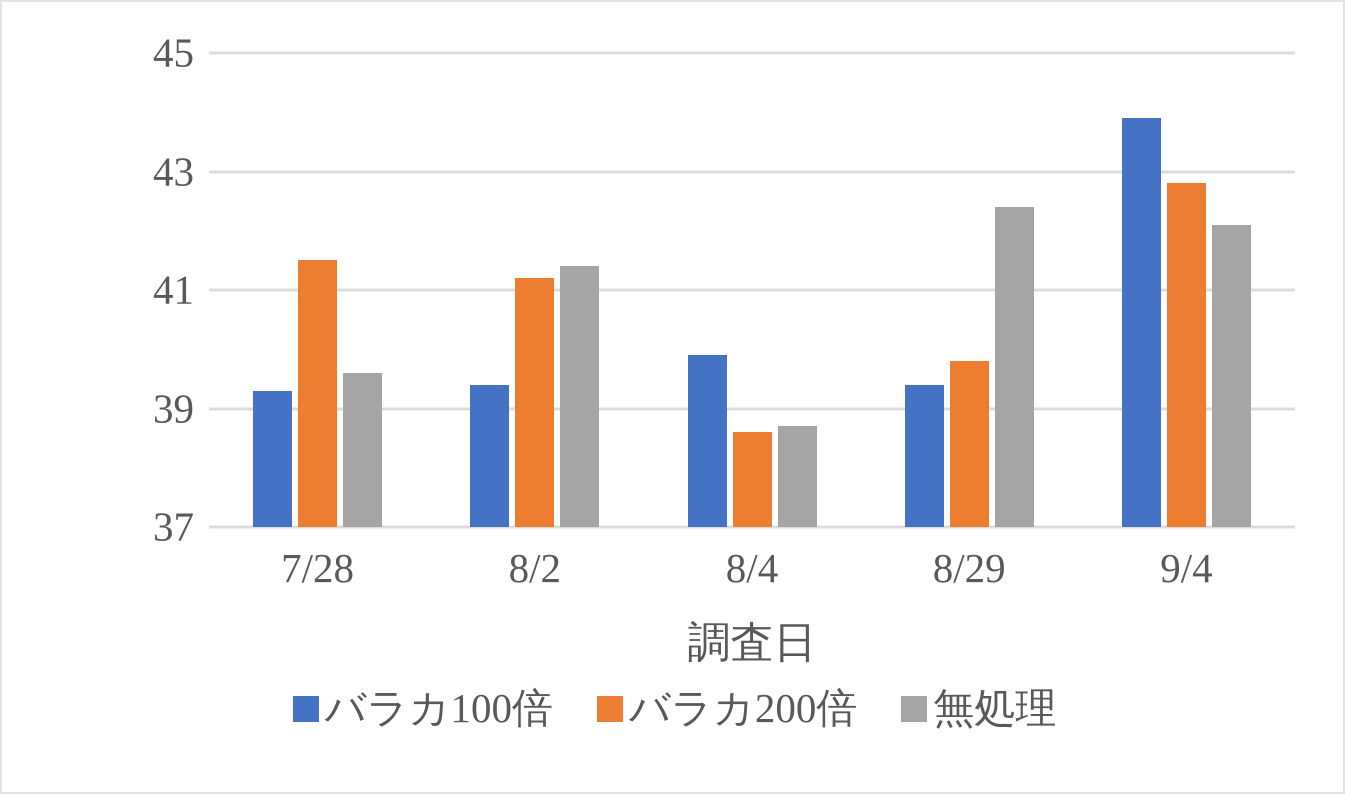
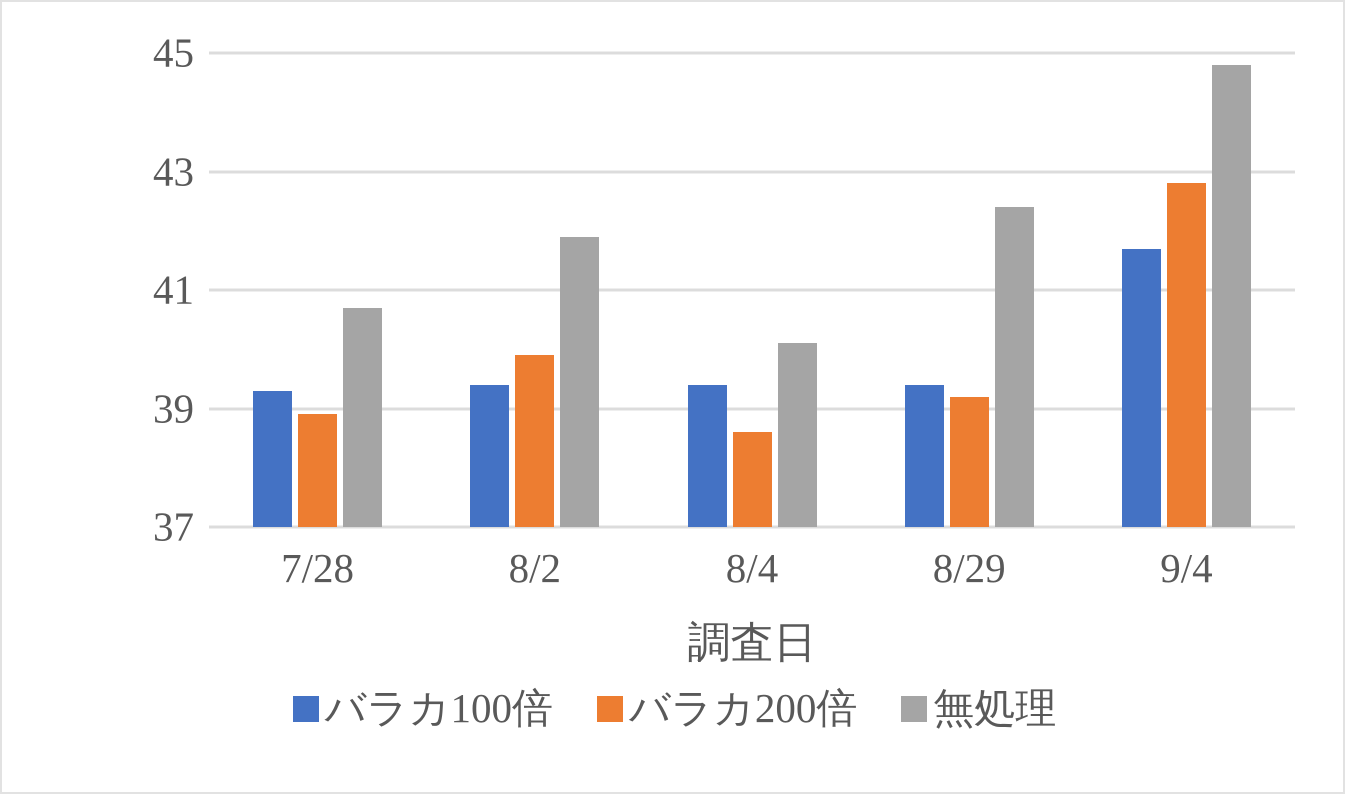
バラカ200倍/7/28: 41.5 -> 38.9
無処理/7/28: 39.6 -> 40.7
バラカ200倍/8/2: 41.2 -> 39.9
無処理/8/2: 41.4 -> 41.9
バラカ100倍/8/4: 39.9 -> 39.4
無処理/8/4: 38.7 -> 40.1
バラカ200倍/8/29: 39.8 -> 39.2
バラカ100倍/9/4: 43.9 -> 41.7
無処理/9/4: 42.1 -> 44.8
